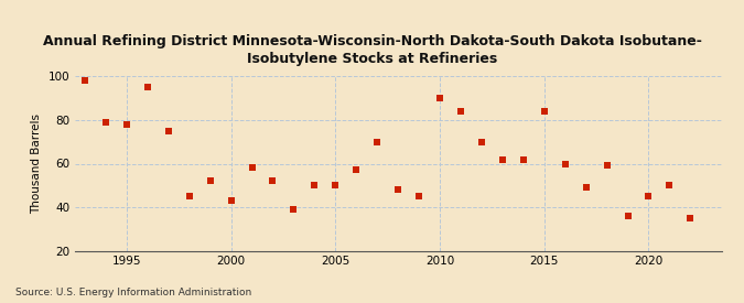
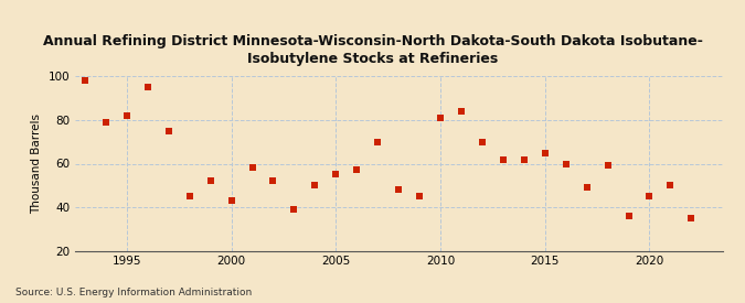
1995: 78 -> 82
2005: 50 -> 55
2010: 90 -> 81
2015: 84 -> 65
